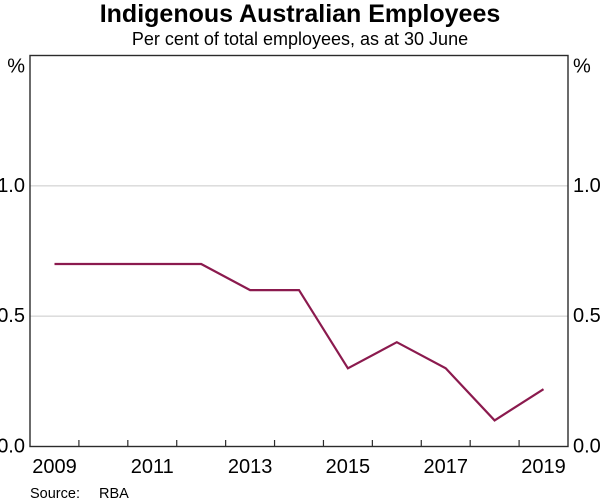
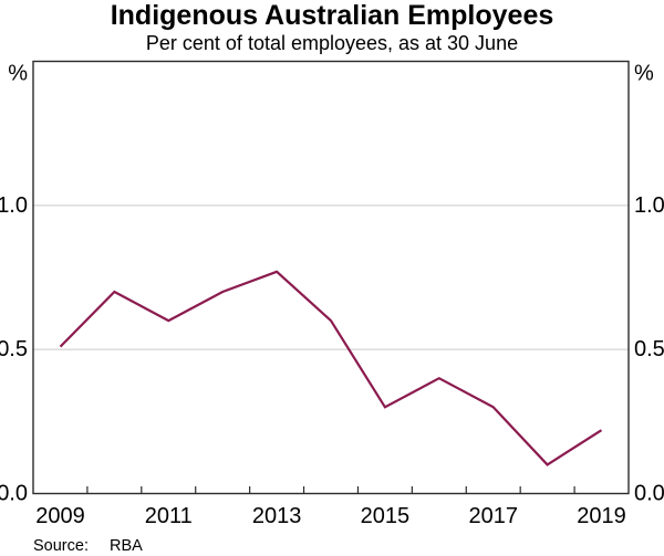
2009: 0.70 -> 0.51
2011: 0.70 -> 0.60
2013: 0.60 -> 0.77
